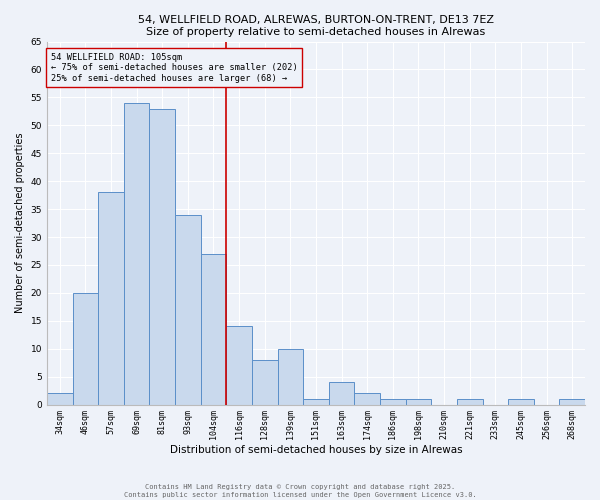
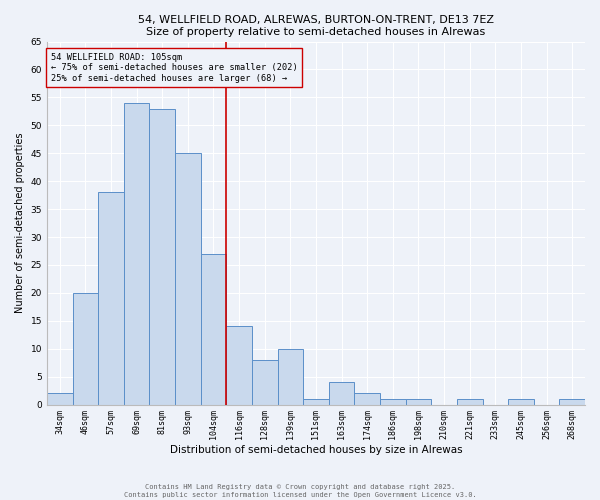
93sqm: 34 -> 45
